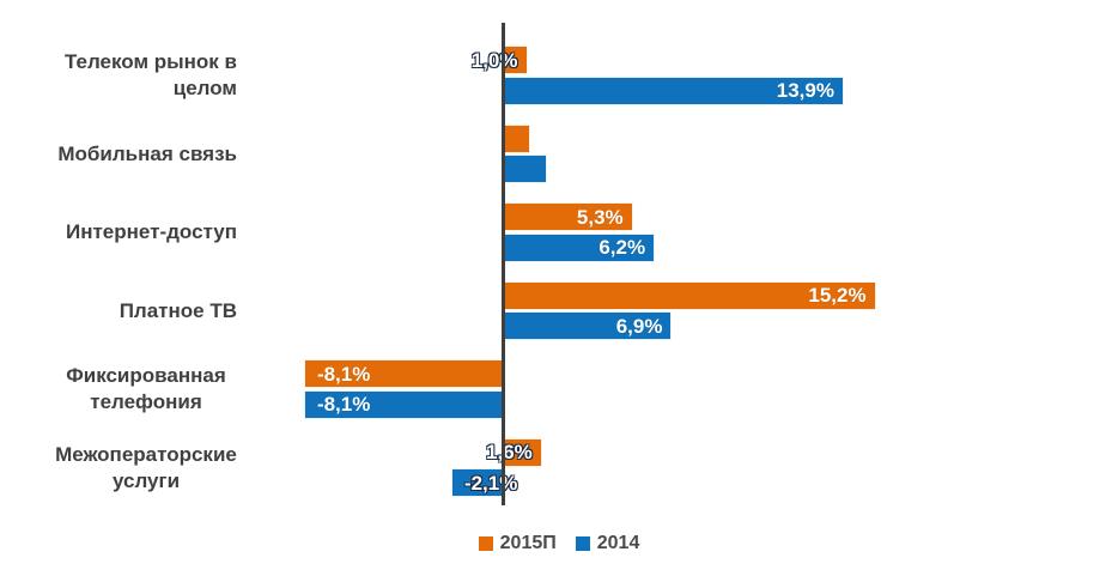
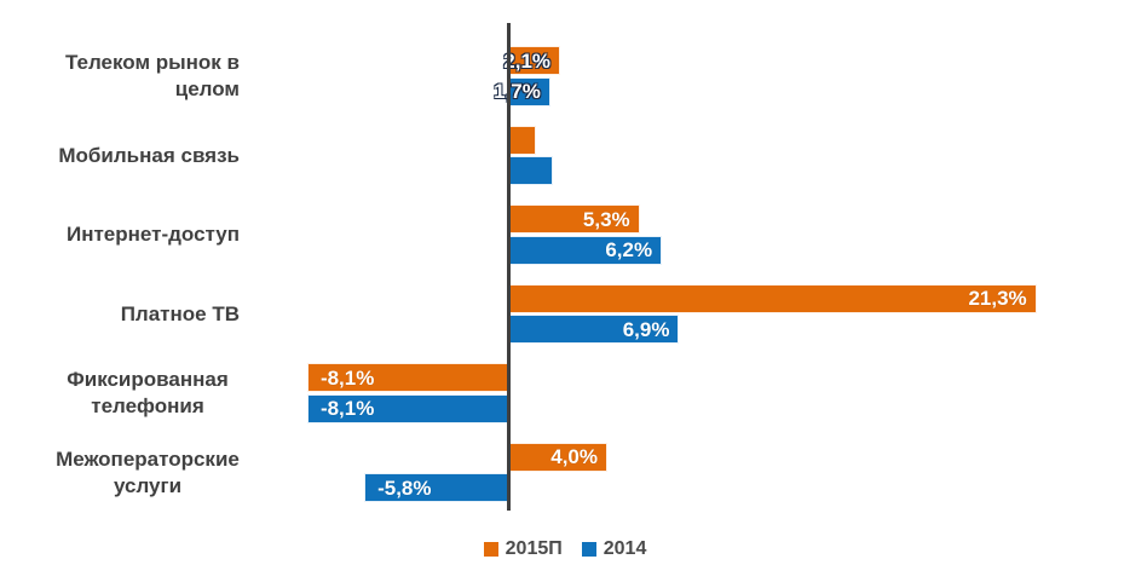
2015П/Телеком рынок в целом: 1,0% -> 2,1%
2014/Телеком рынок в целом: 13,9% -> 1,7%
2015П/Платное ТВ: 15,2% -> 21,3%
2015П/Межоператорские услуги: 1,6% -> 4,0%
2014/Межоператорские услуги: -2,1% -> -5,8%
